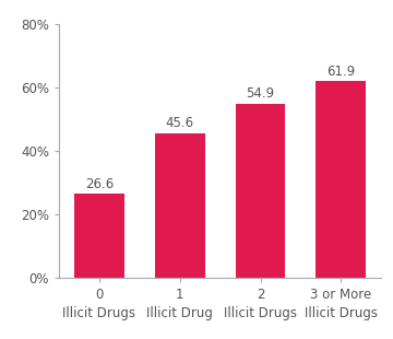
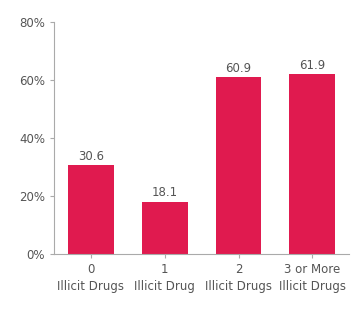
0 Illicit Drugs: 26.6 -> 30.6
1 Illicit Drug: 45.6 -> 18.1
2 Illicit Drugs: 54.9 -> 60.9
